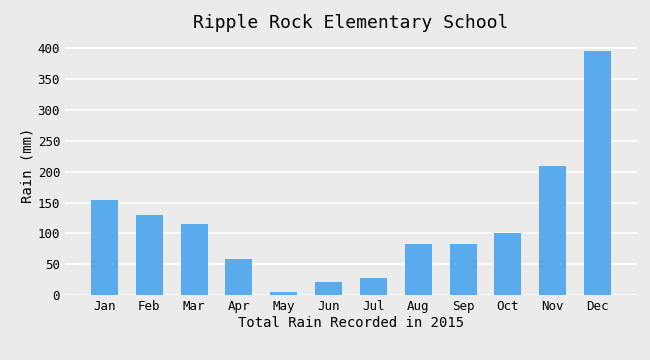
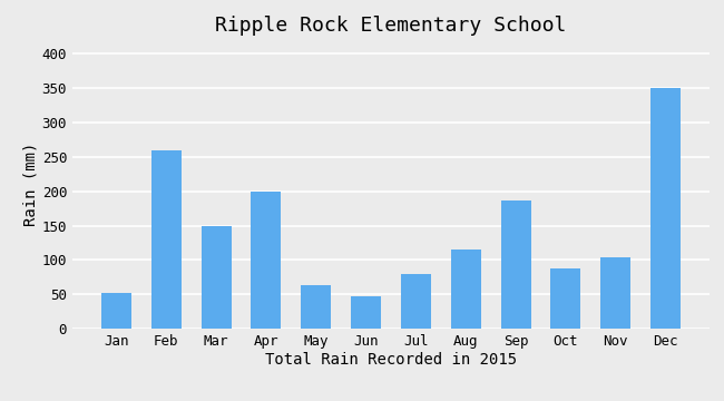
Jan: 155 -> 52
Feb: 130 -> 260
Mar: 115 -> 150
Apr: 58 -> 200
May: 5 -> 64
Jun: 22 -> 48
Jul: 28 -> 80
Aug: 83 -> 116
Sep: 83 -> 186
Oct: 101 -> 88
Nov: 210 -> 104
Dec: 395 -> 350
